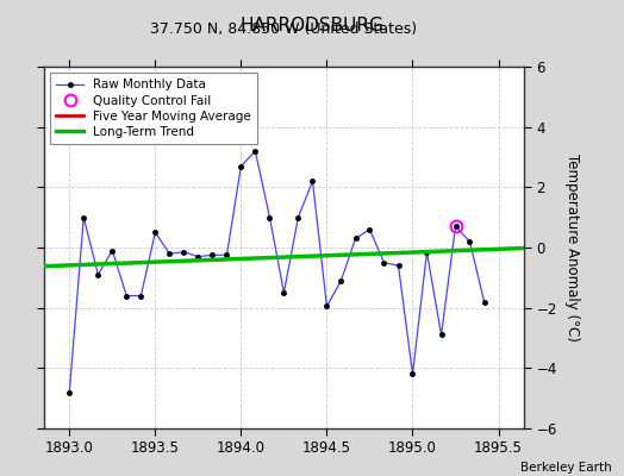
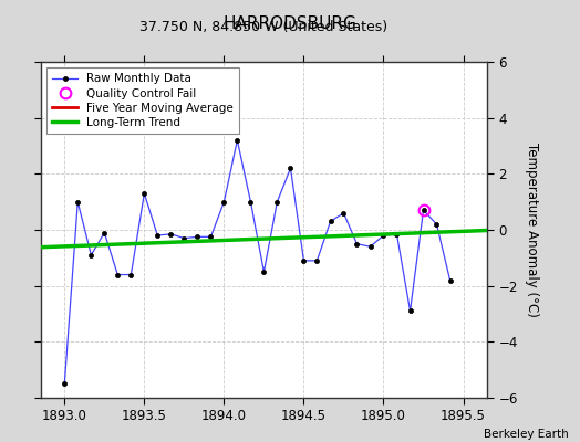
1893.0: -4.80 -> -5.50
1893.5: 0.50 -> 1.30
1894.0: 2.70 -> 1.00
1894.5: -1.95 -> -1.10
1895.0: -4.20 -> -0.20
